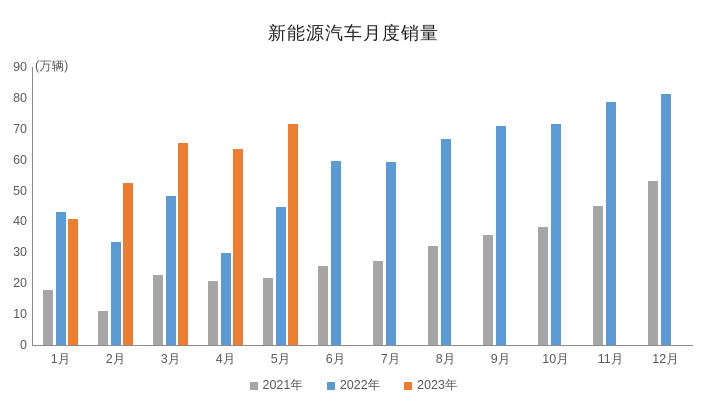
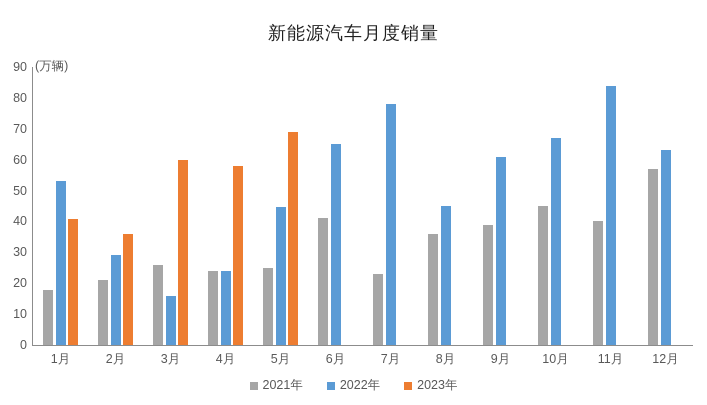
2022年/1月: 43 -> 53
2021年/2月: 11 -> 21
2022年/2月: 33 -> 29
2023年/2月: 52 -> 36
2021年/3月: 23 -> 26
2022年/3月: 48 -> 16
2023年/3月: 65 -> 60
2021年/4月: 21 -> 24
2022年/4月: 30 -> 24
2023年/4月: 64 -> 58
2021年/5月: 22 -> 25
2023年/5月: 72 -> 69
2021年/6月: 26 -> 41
2022年/6月: 60 -> 65
2021年/7月: 27 -> 23
2022年/7月: 59 -> 78
2021年/8月: 32 -> 36
2022年/8月: 67 -> 45
2021年/9月: 36 -> 39
2022年/9月: 71 -> 61
2021年/10月: 38 -> 45
2022年/10月: 71 -> 67
2021年/11月: 45 -> 40
2022年/11月: 79 -> 84
2021年/12月: 53 -> 57
2022年/12月: 81 -> 63
